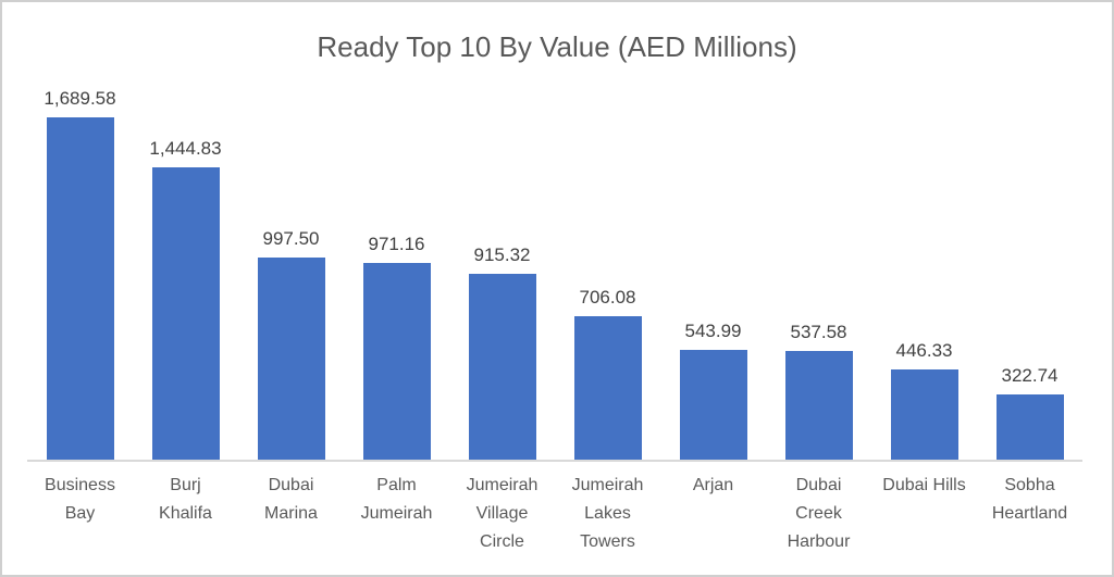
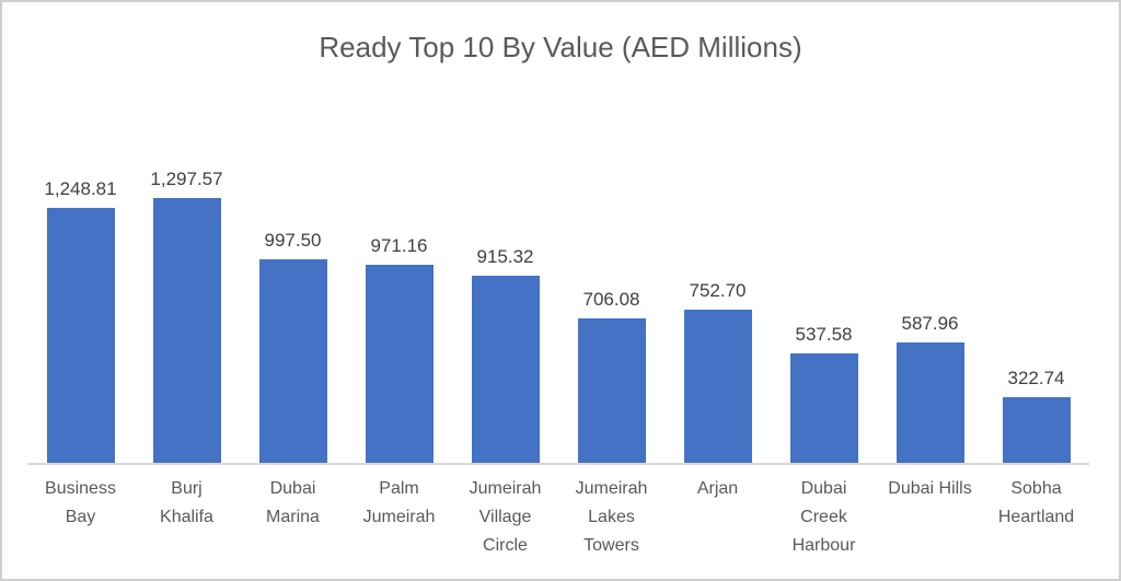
Business Bay: 1,689.58 -> 1,248.81
Burj Khalifa: 1,444.83 -> 1,297.57
Arjan: 543.99 -> 752.70
Dubai Hills: 446.33 -> 587.96
